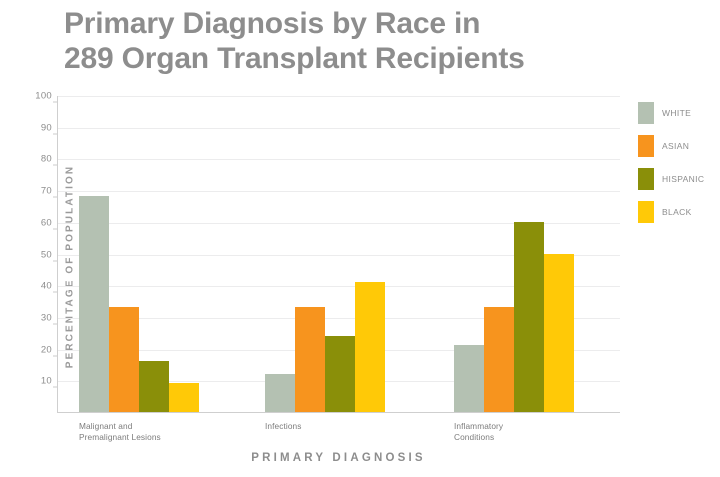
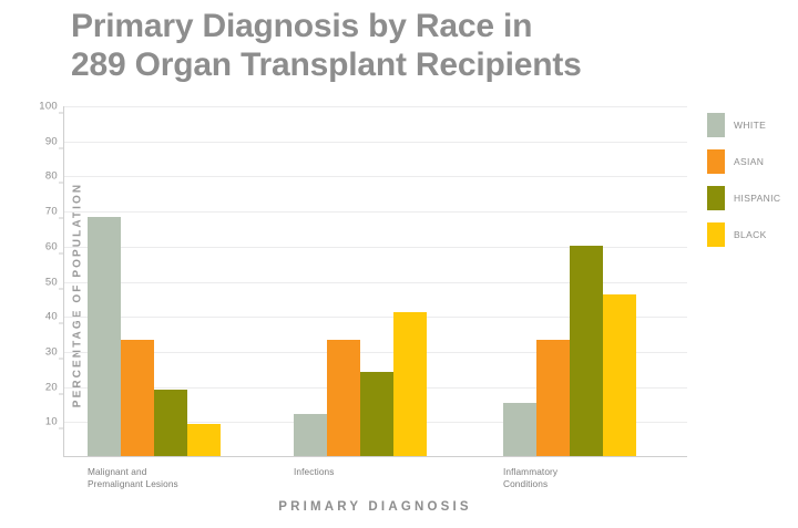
HISPANIC/Malignant and Premalignant Lesions: 16 -> 19
WHITE/Inflammatory Conditions: 21 -> 15
BLACK/Inflammatory Conditions: 50 -> 46
